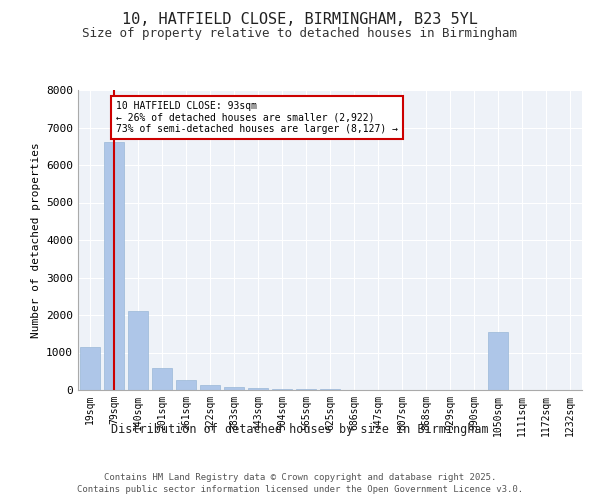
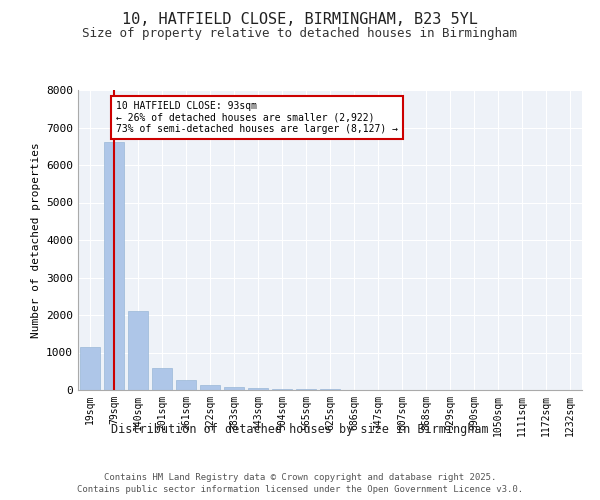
1050sqm: 1550 -> 0
